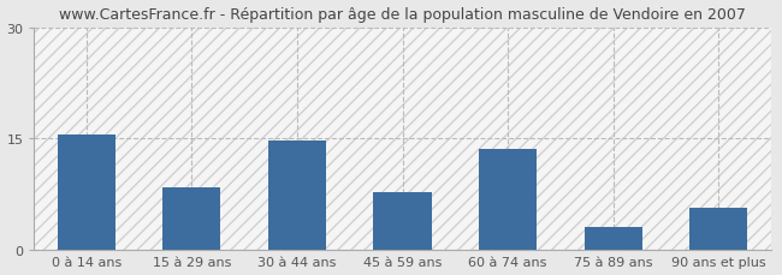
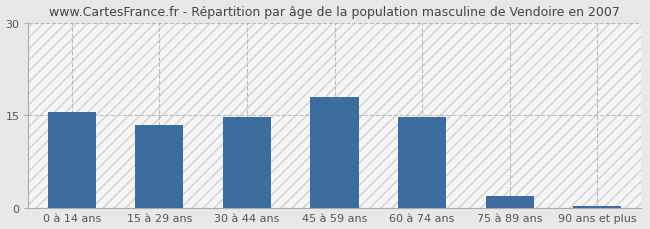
15 à 29 ans: 8.4 -> 13.5
45 à 59 ans: 7.8 -> 18.0
60 à 74 ans: 13.6 -> 14.8
75 à 89 ans: 3.0 -> 2.0
90 ans et plus: 5.6 -> 0.3
